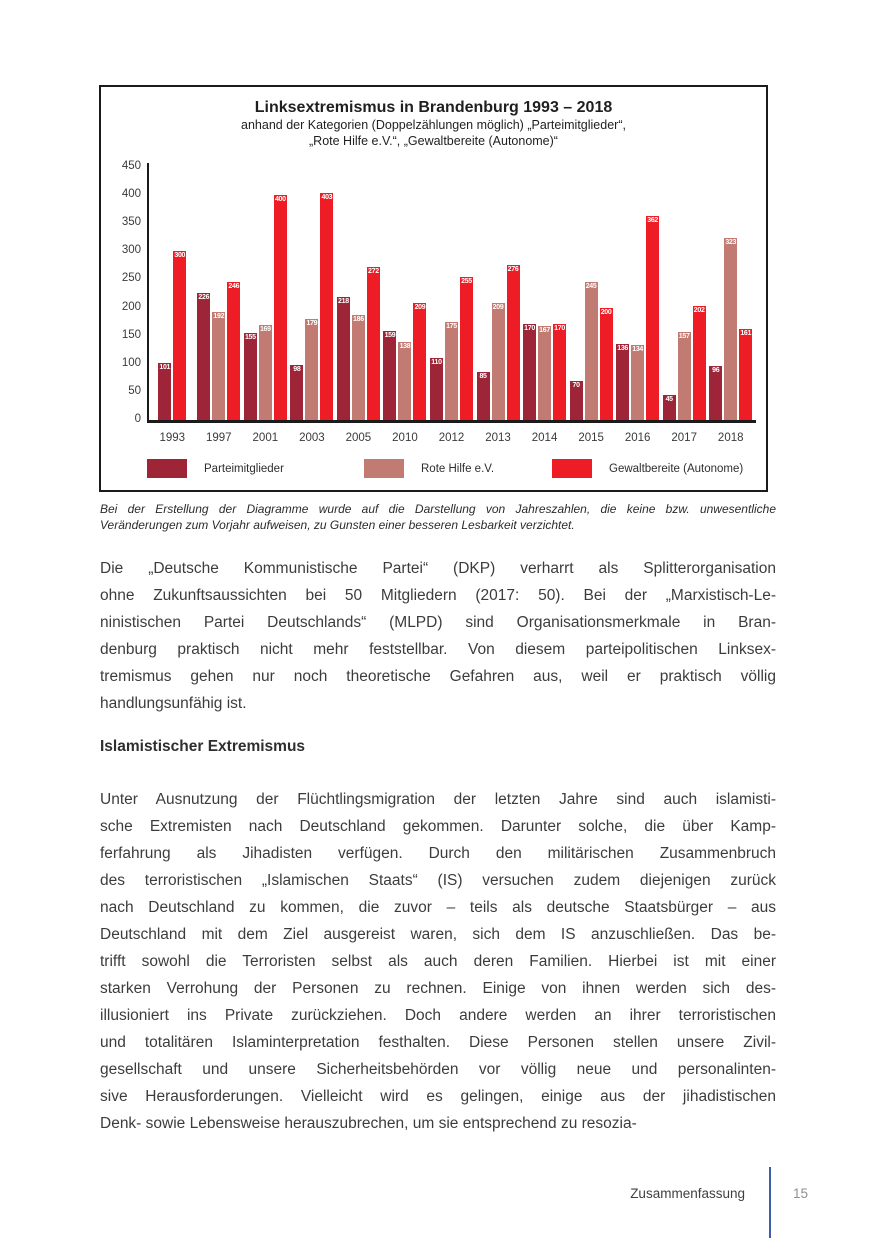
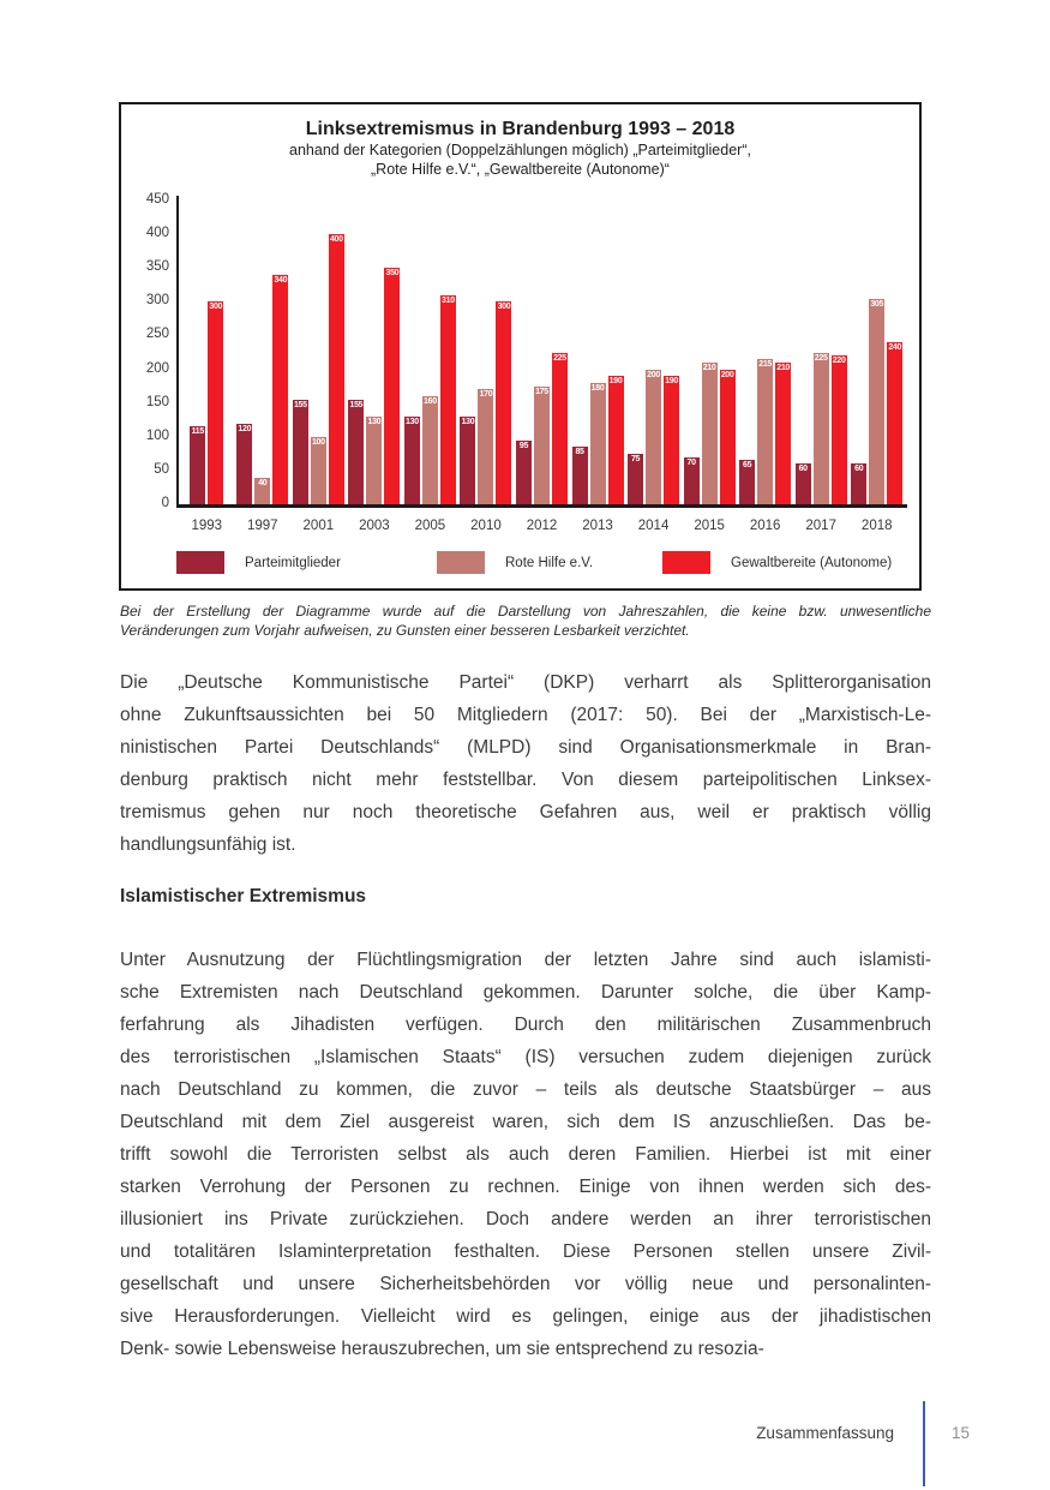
Parteimitglieder/1993: 101 -> 115
Parteimitglieder/1997: 226 -> 120
Rote Hilfe e.V./1997: 192 -> 40
Gewaltbereite (Autonome)/1997: 246 -> 340
Rote Hilfe e.V./2001: 169 -> 100
Parteimitglieder/2003: 98 -> 155
Rote Hilfe e.V./2003: 179 -> 130
Gewaltbereite (Autonome)/2003: 403 -> 350
Parteimitglieder/2005: 218 -> 130
Rote Hilfe e.V./2005: 186 -> 160
Gewaltbereite (Autonome)/2005: 272 -> 310
Parteimitglieder/2010: 159 -> 130
Rote Hilfe e.V./2010: 138 -> 170
Gewaltbereite (Autonome)/2010: 209 -> 300
Parteimitglieder/2012: 110 -> 95
Gewaltbereite (Autonome)/2012: 255 -> 225
Rote Hilfe e.V./2013: 209 -> 180
Gewaltbereite (Autonome)/2013: 276 -> 190
Parteimitglieder/2014: 170 -> 75
Rote Hilfe e.V./2014: 167 -> 200
Gewaltbereite (Autonome)/2014: 170 -> 190
Rote Hilfe e.V./2015: 245 -> 210
Parteimitglieder/2016: 136 -> 65
Rote Hilfe e.V./2016: 134 -> 215
Gewaltbereite (Autonome)/2016: 362 -> 210
Parteimitglieder/2017: 45 -> 60
Rote Hilfe e.V./2017: 157 -> 225
Gewaltbereite (Autonome)/2017: 202 -> 220
Parteimitglieder/2018: 96 -> 60
Rote Hilfe e.V./2018: 323 -> 305
Gewaltbereite (Autonome)/2018: 161 -> 240
